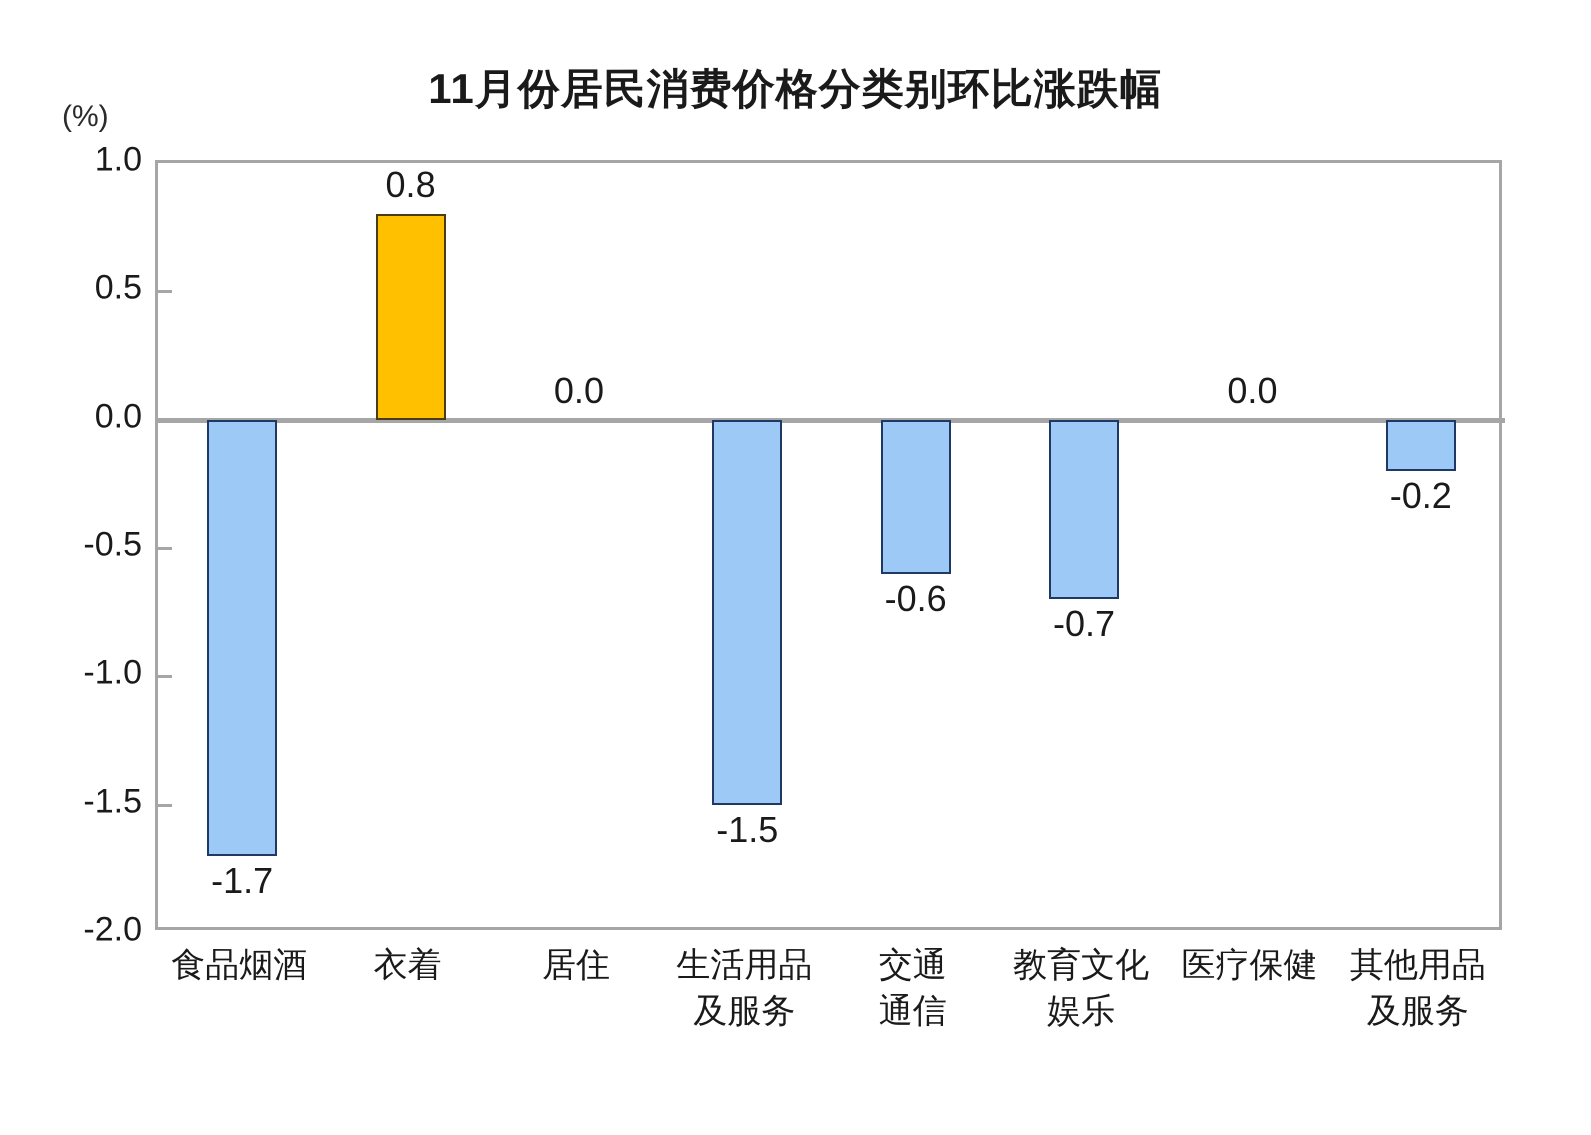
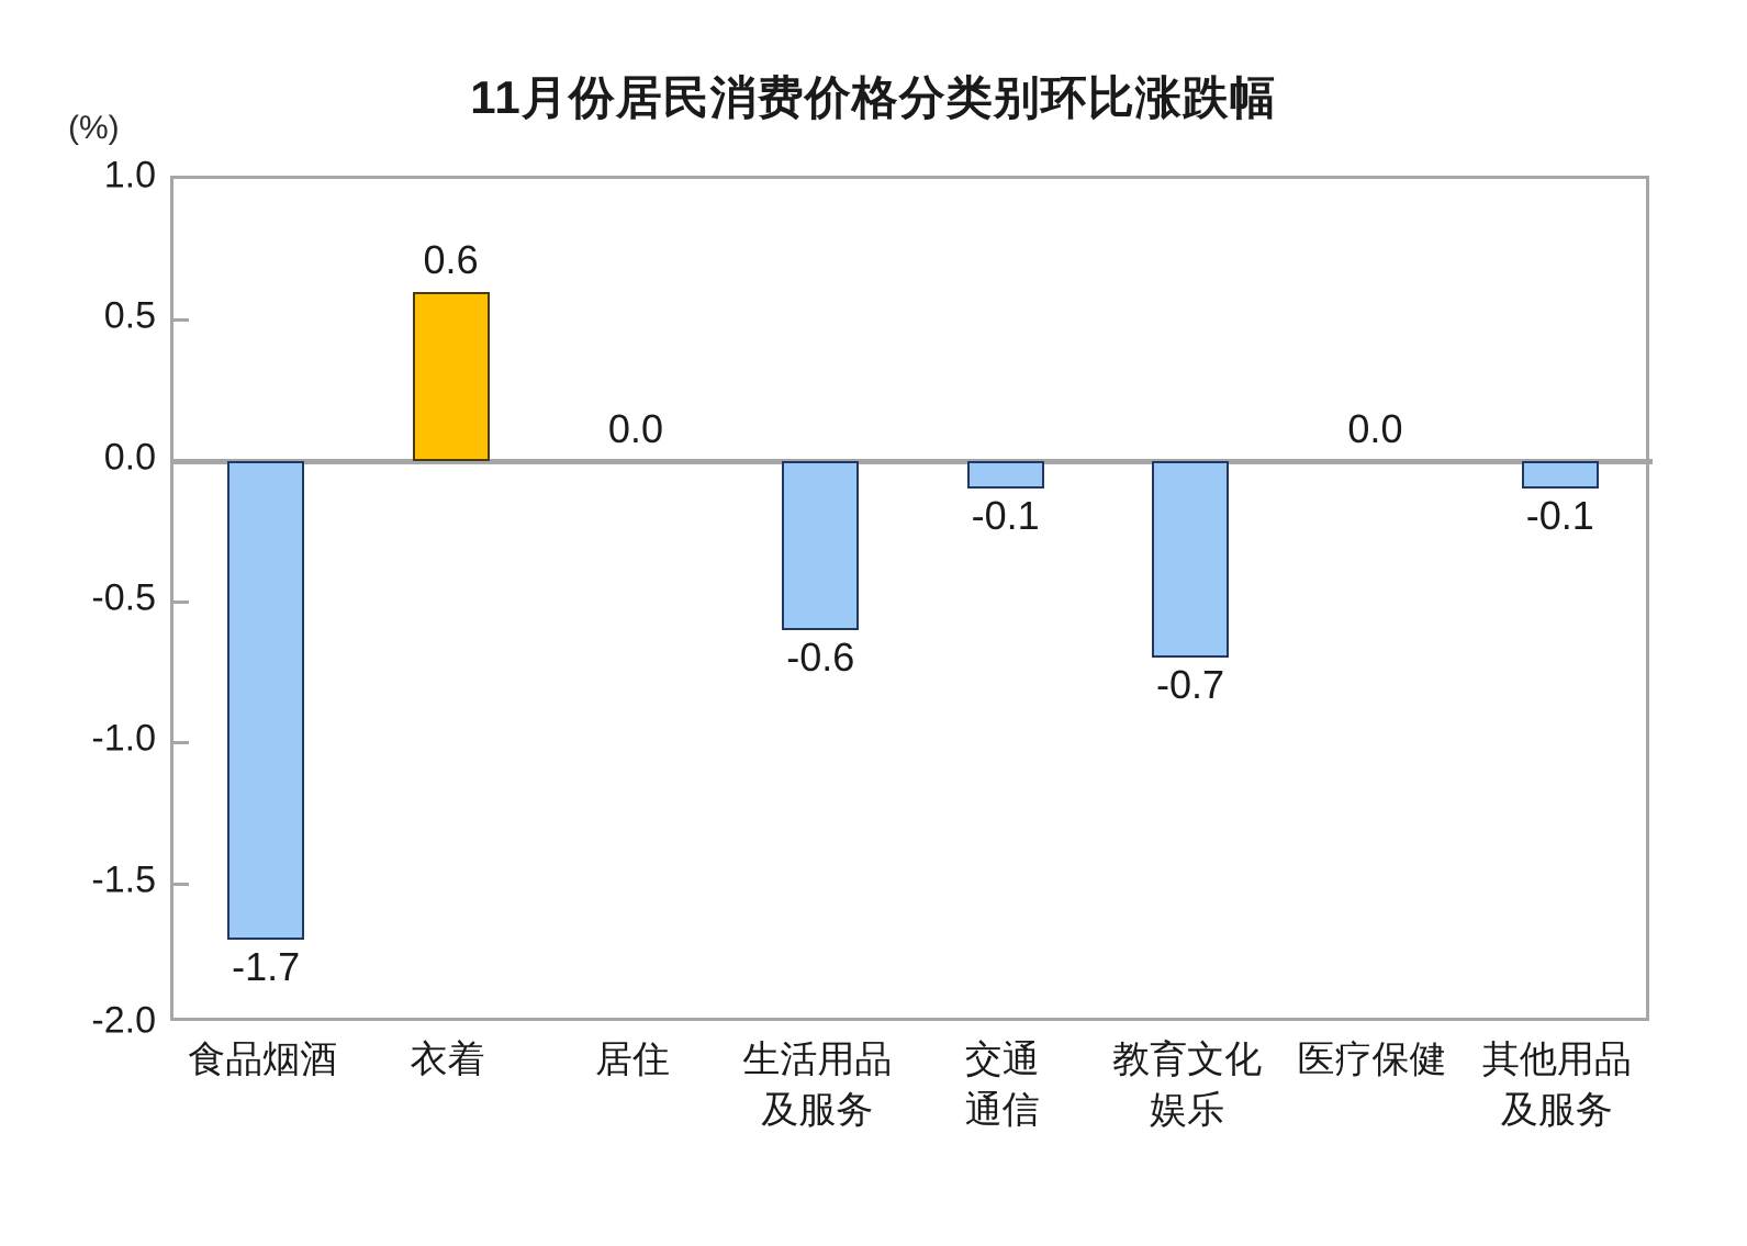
衣着: 0.8 -> 0.6
生活用品及服务: -1.5 -> -0.6
交通通信: -0.6 -> -0.1
其他用品及服务: -0.2 -> -0.1
